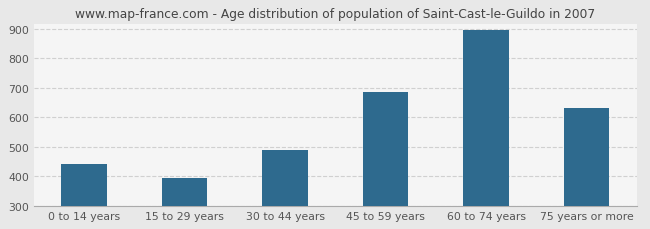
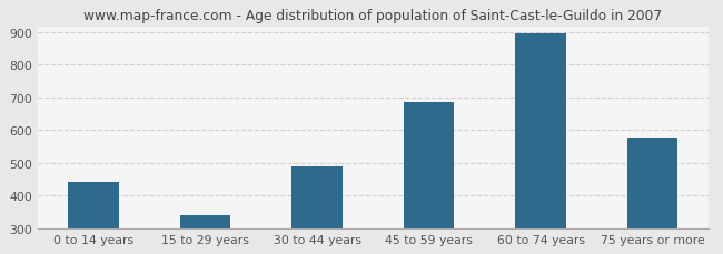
15 to 29 years: 395 -> 340
75 years or more: 630 -> 578
